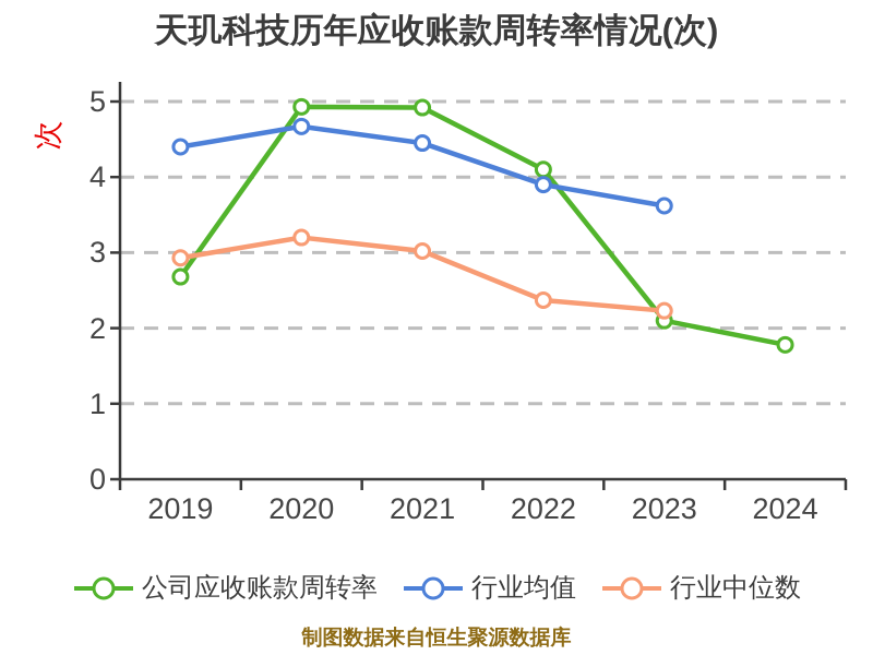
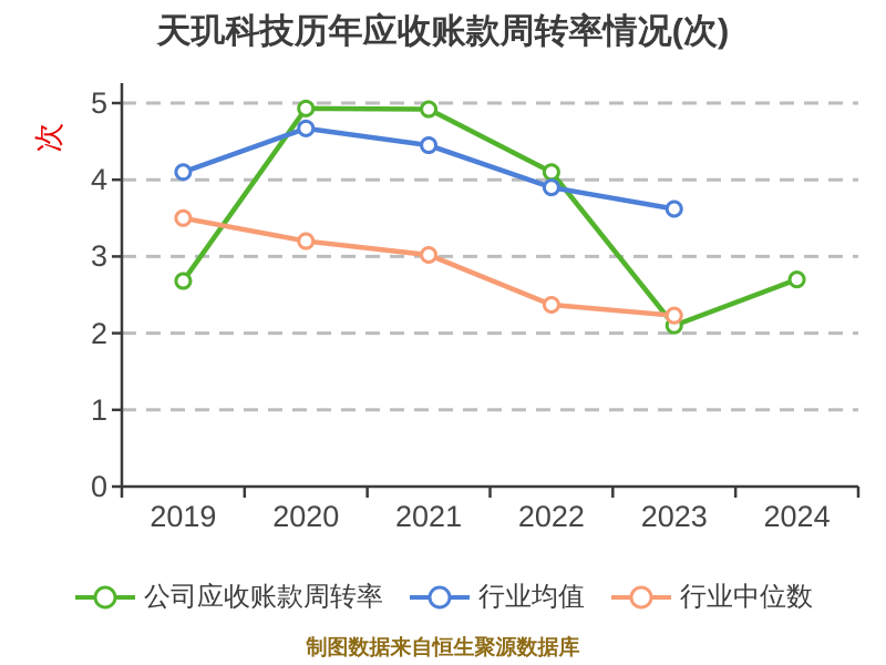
行业均值/2019: 4.4 -> 4.1
行业中位数/2019: 2.9 -> 3.5
公司应收账款周转率/2024: 1.8 -> 2.7
